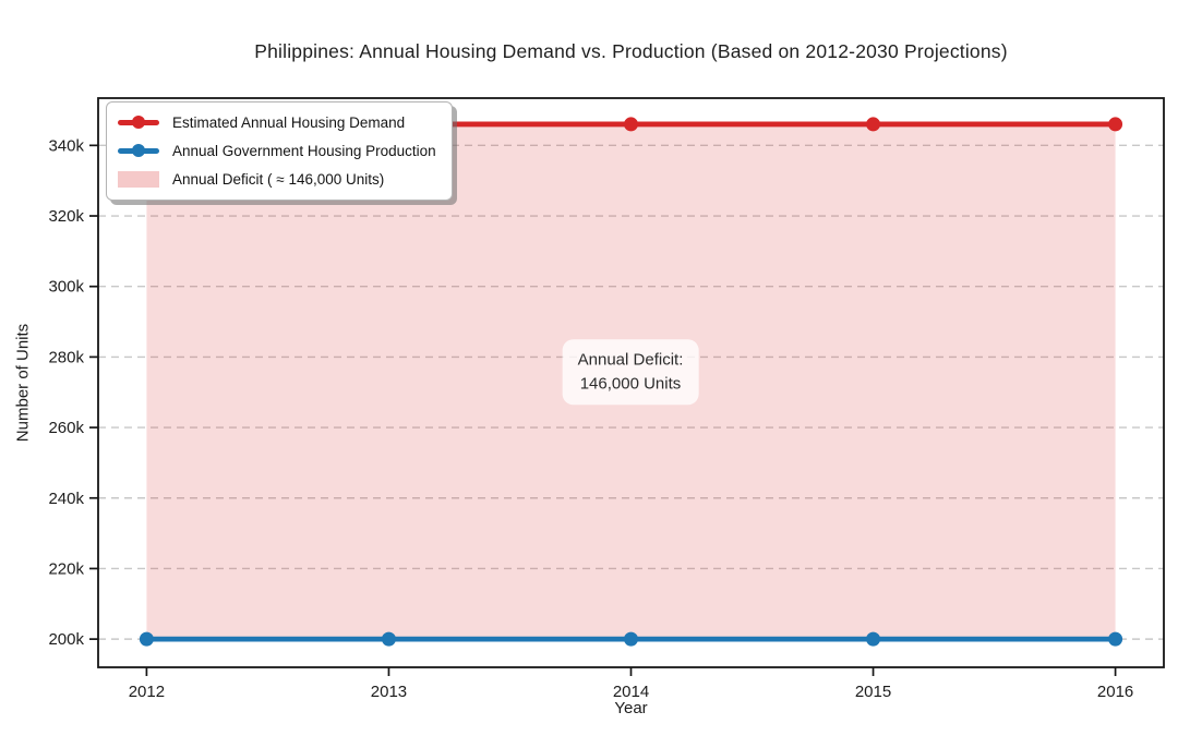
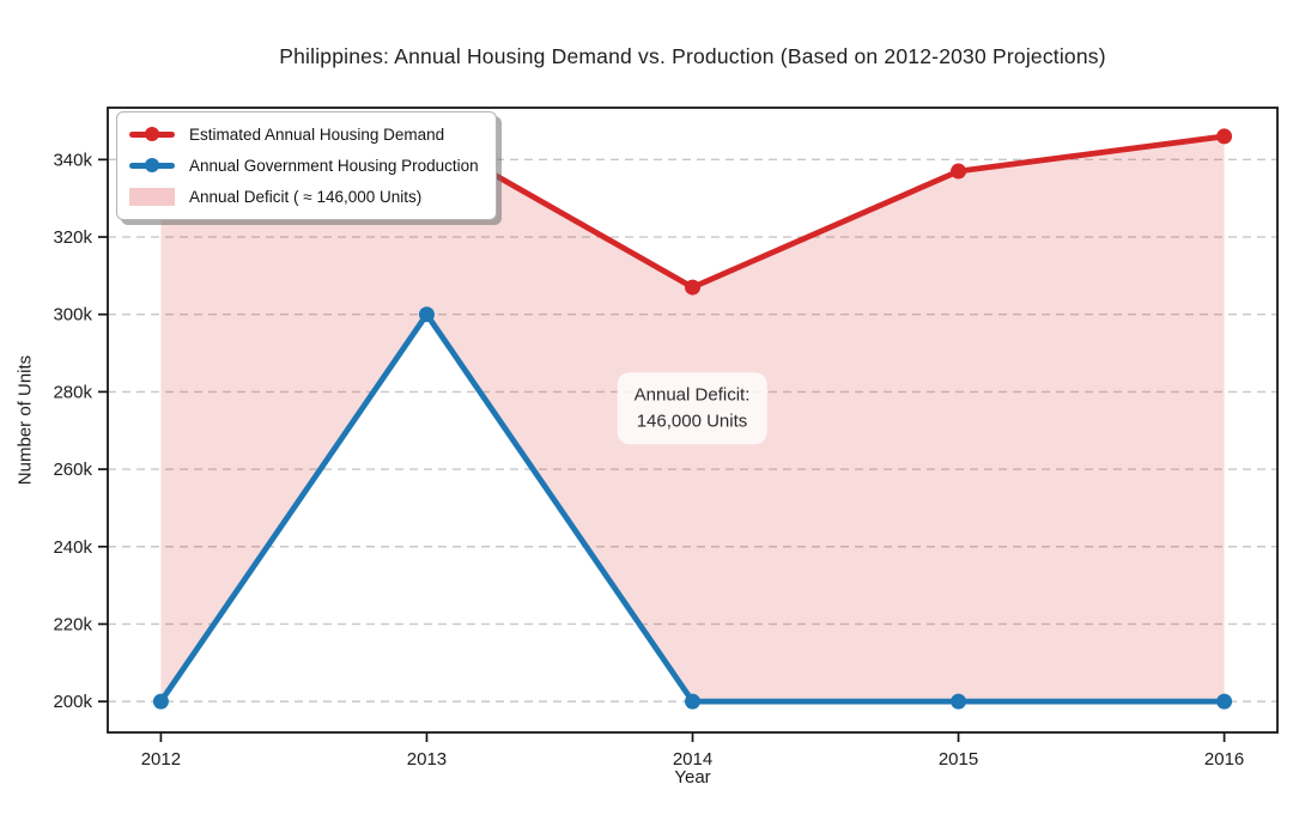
Estimated Annual Housing Demand/2012: 346k -> 327k
Annual Government Housing Production/2013: 200k -> 300k
Estimated Annual Housing Demand/2014: 346k -> 307k
Estimated Annual Housing Demand/2015: 346k -> 337k
